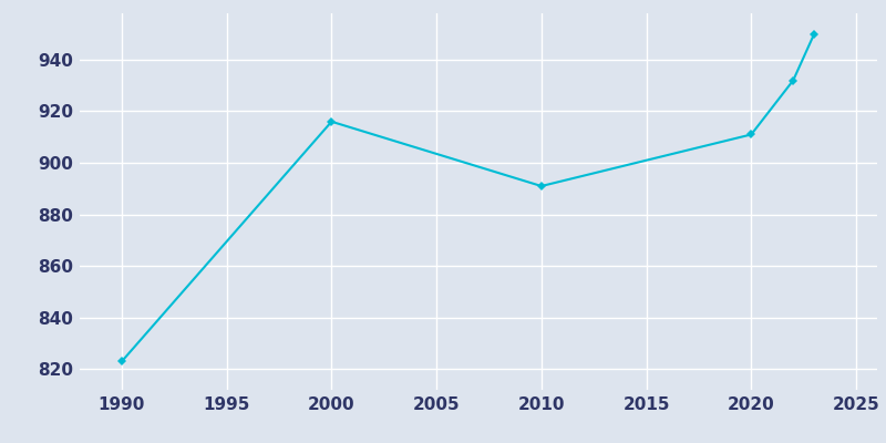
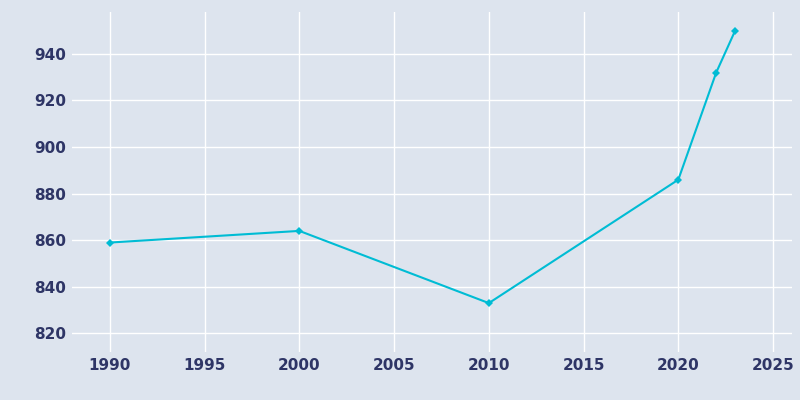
1990: 823 -> 859
2000: 916 -> 864
2010: 891 -> 833
2020: 911 -> 886
